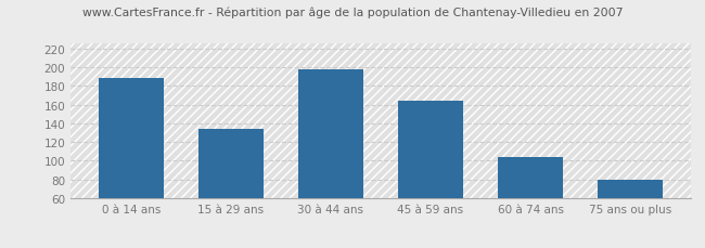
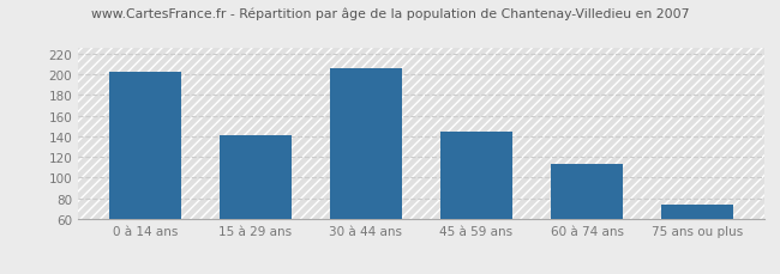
0 à 14 ans: 188 -> 202
15 à 29 ans: 134 -> 141
30 à 44 ans: 198 -> 206
45 à 59 ans: 164 -> 145
60 à 74 ans: 104 -> 113
75 ans ou plus: 80 -> 74
